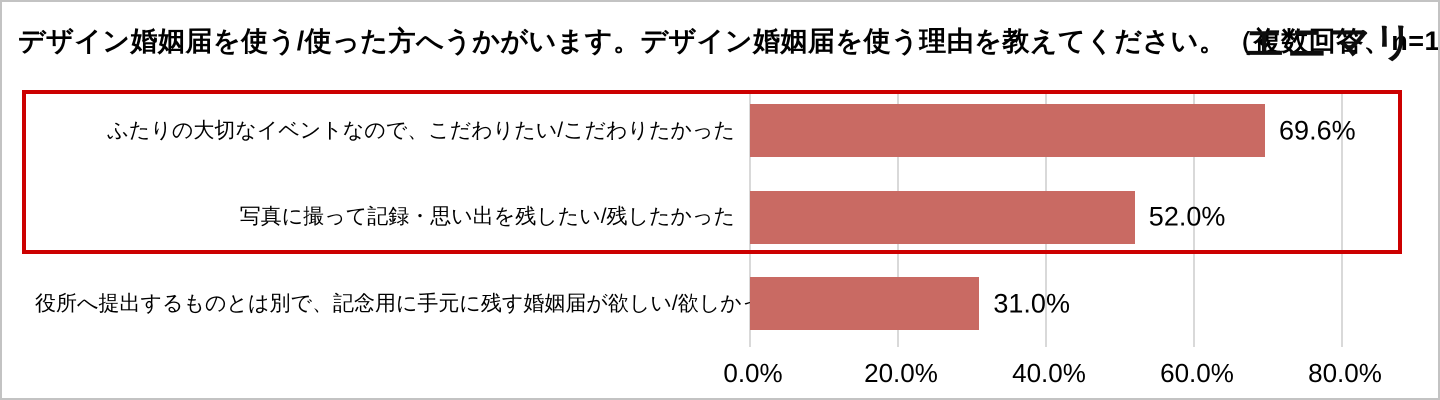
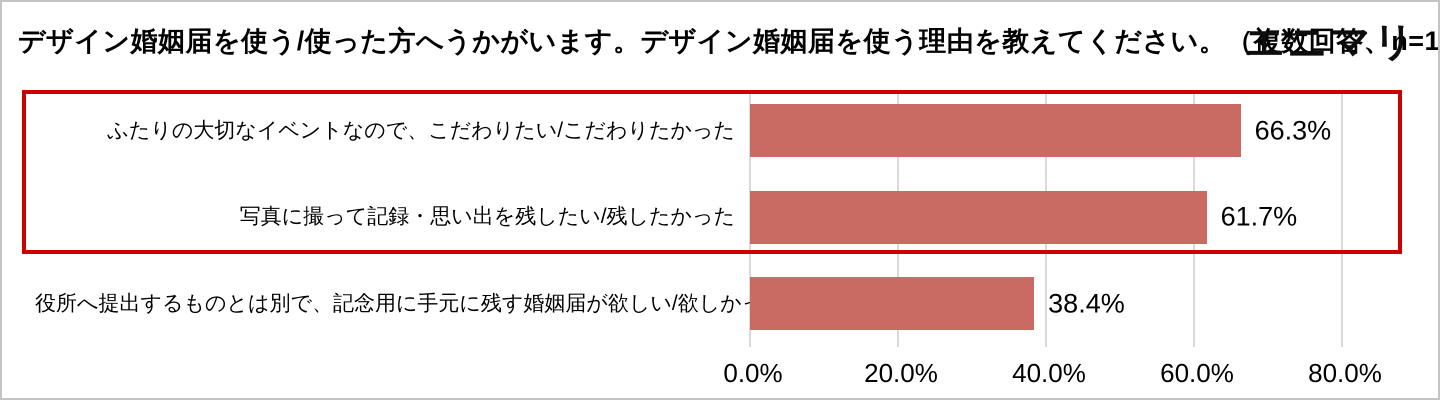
ふたりの大切なイベントなので、こだわりたい/こだわりたかった: 69.6% -> 66.3%
写真に撮って記録・思い出を残したい/残したかった: 52.0% -> 61.7%
役所へ提出するものとは別で、記念用に手元に残す婚姻届が欲しい/欲しかった: 31.0% -> 38.4%
